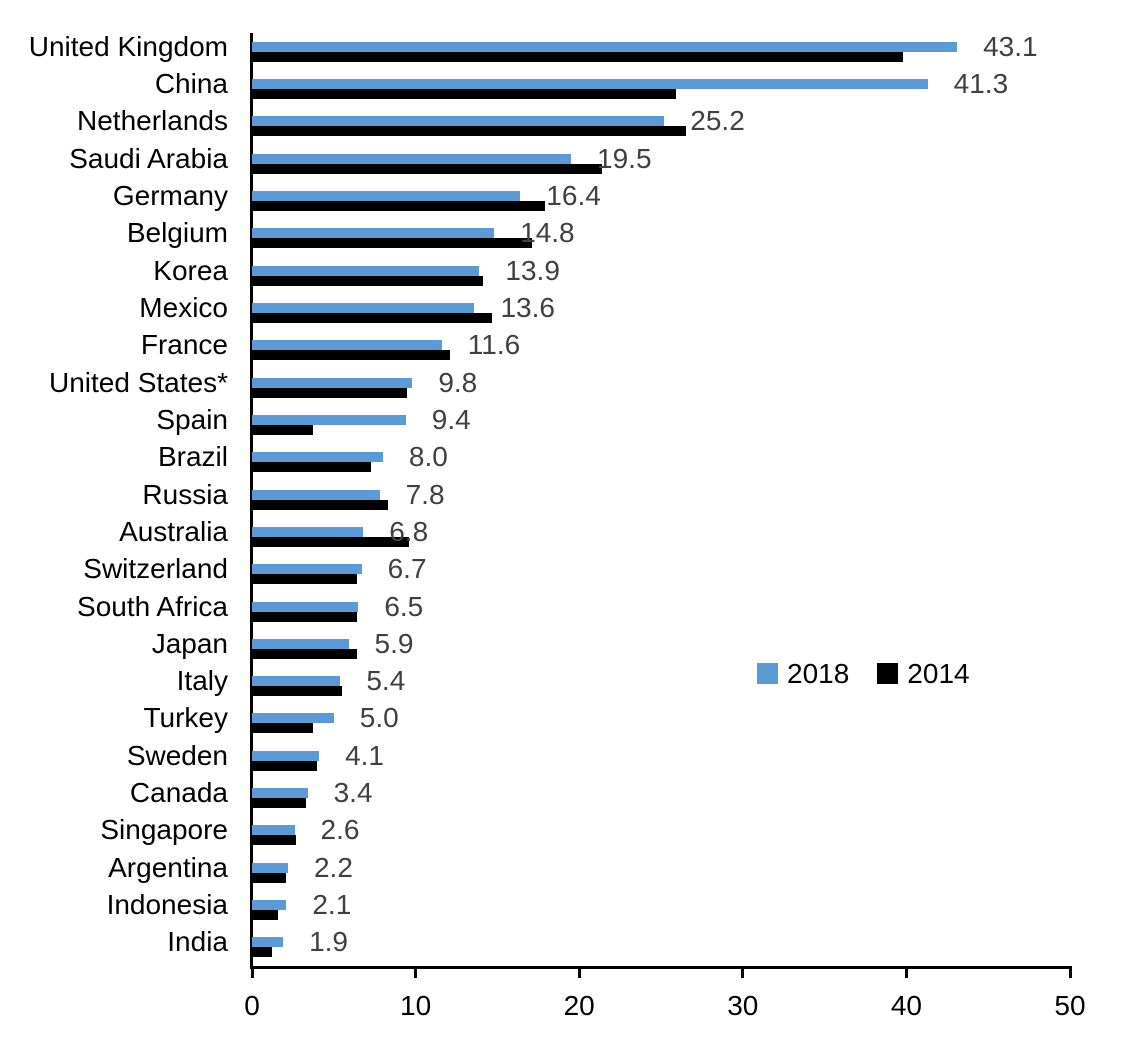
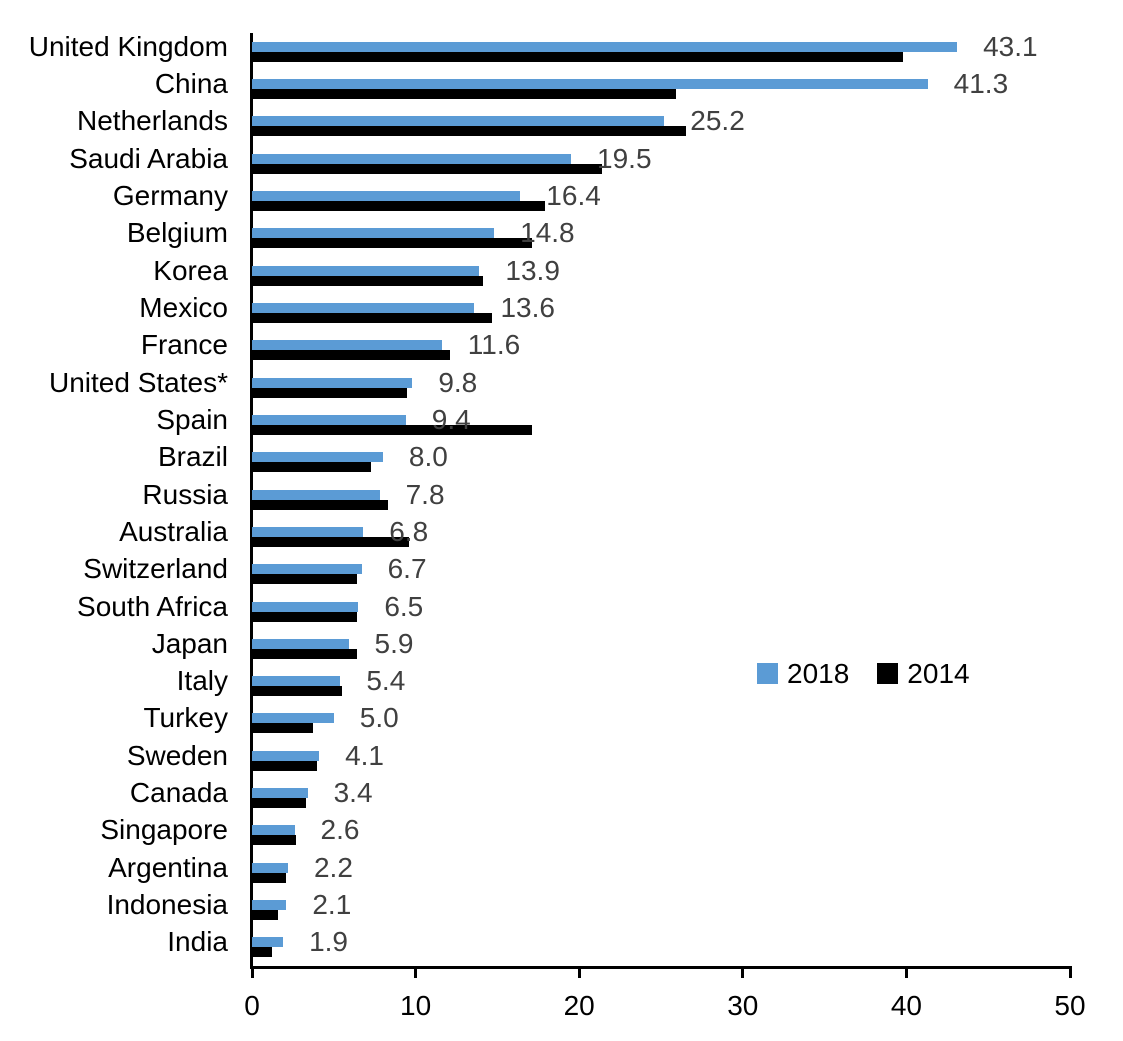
2014/Spain: 3.7 -> 17.1
